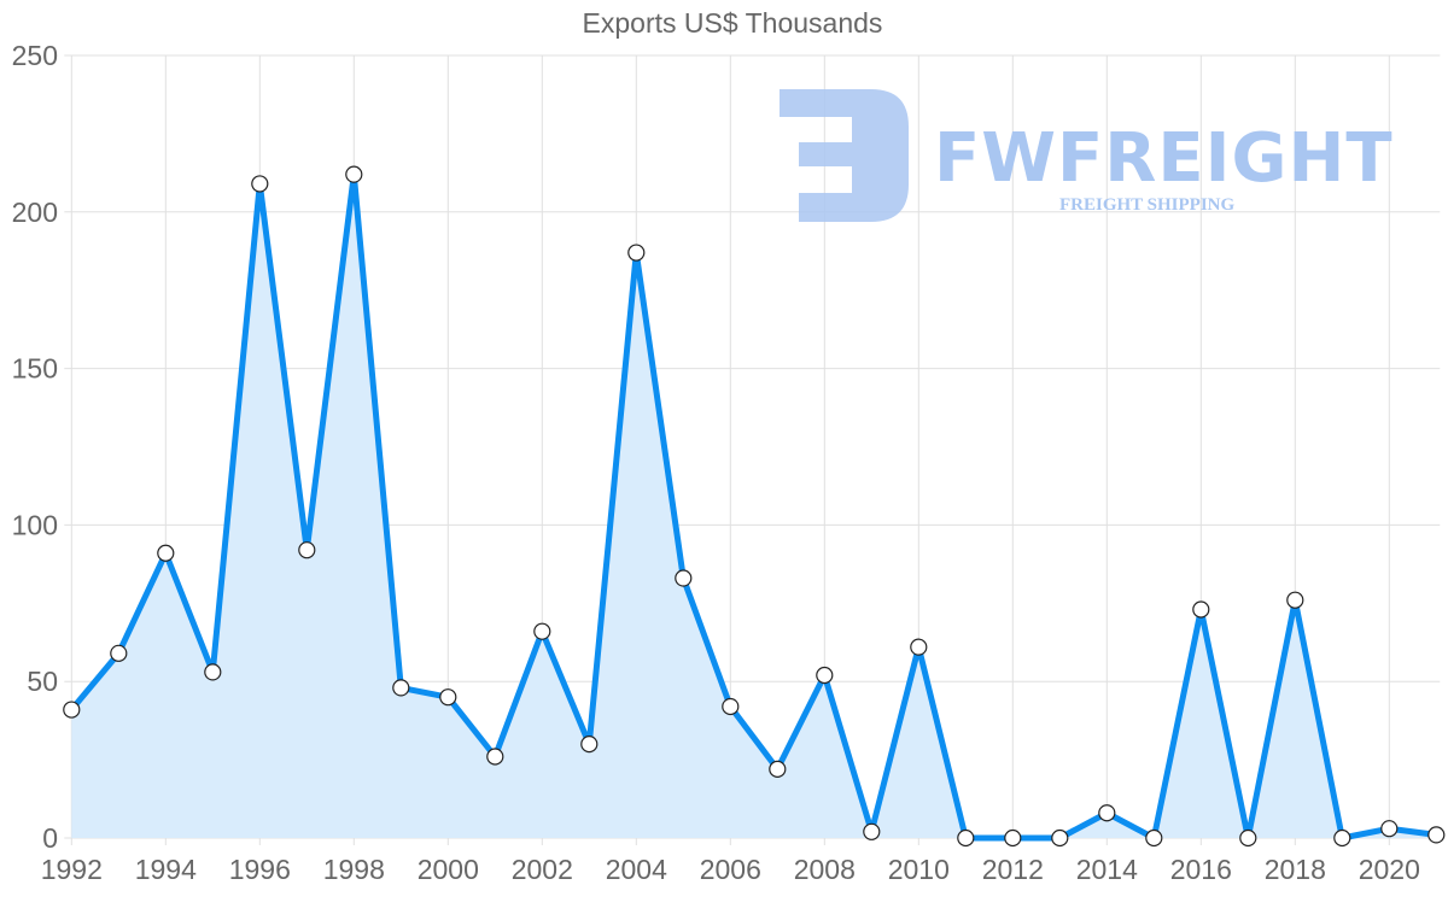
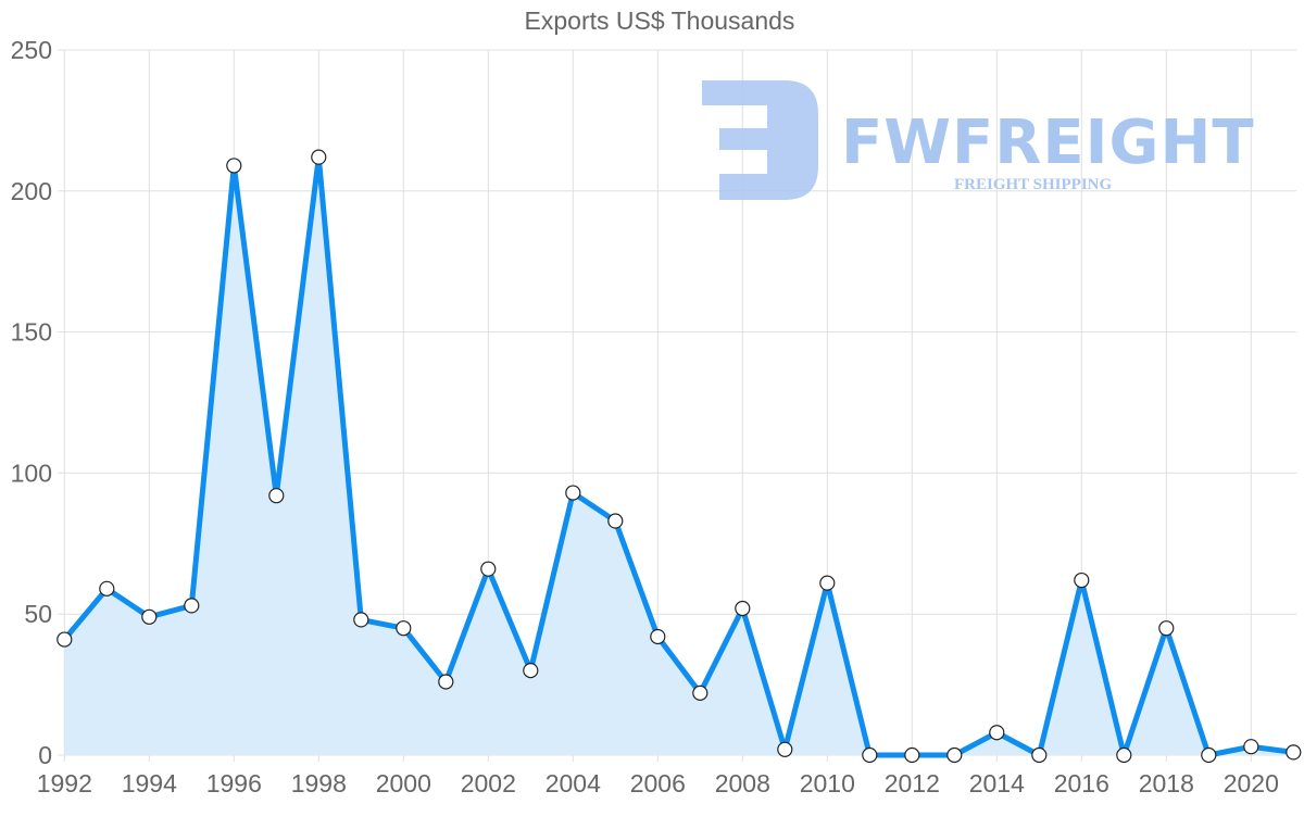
1994: 91 -> 49
2004: 187 -> 93
2016: 73 -> 62
2018: 76 -> 45
